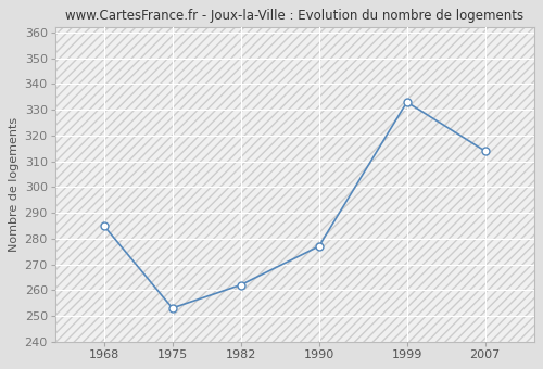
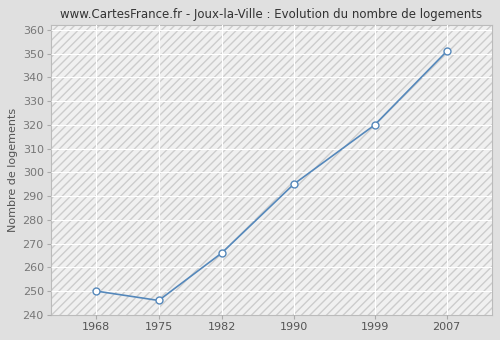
1968: 285 -> 250
1975: 253 -> 246
1982: 262 -> 266
1990: 277 -> 295
1999: 333 -> 320
2007: 314 -> 351
